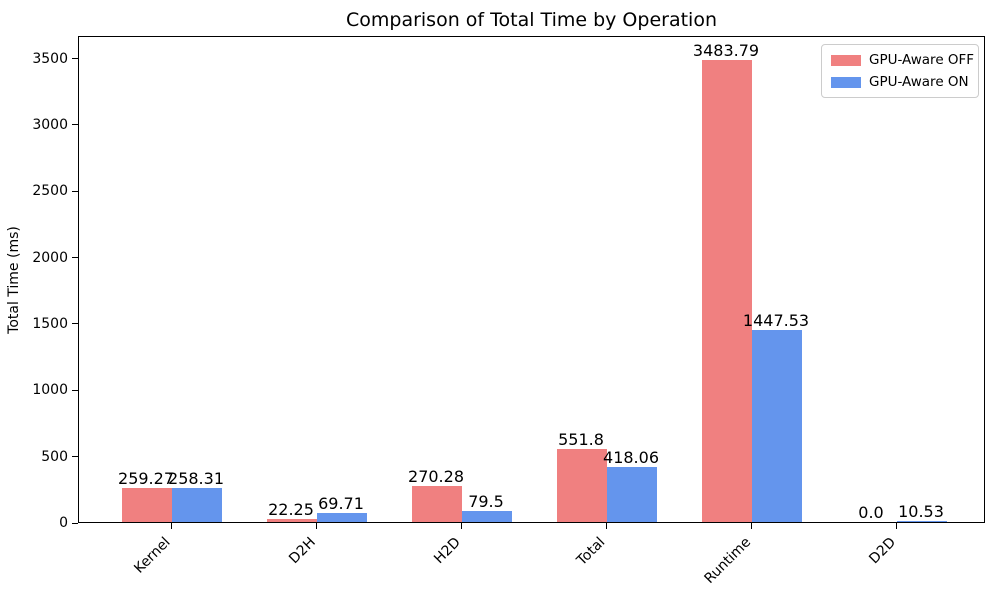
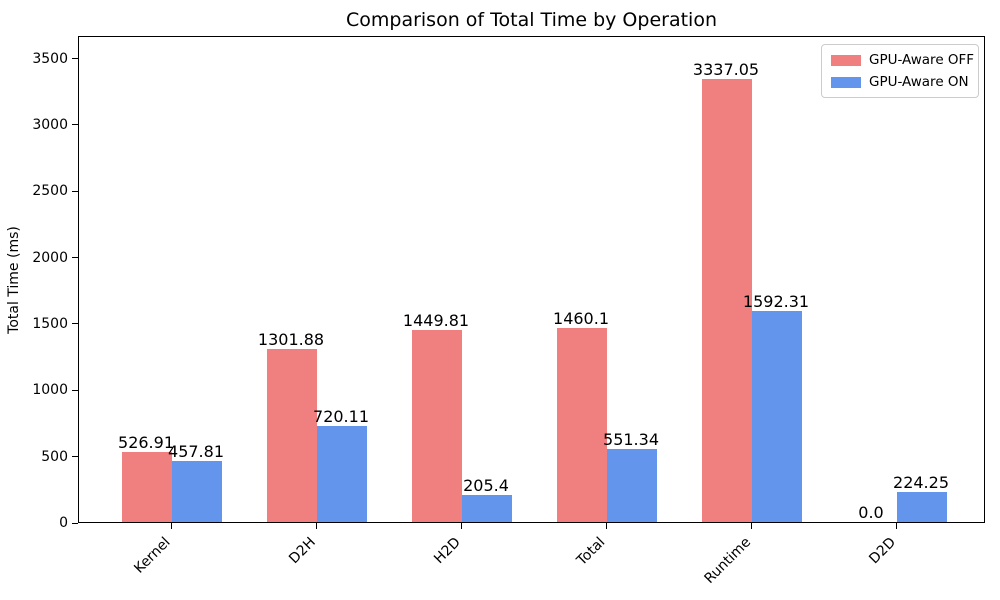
GPU-Aware OFF/Kernel: 259.27 -> 526.91
GPU-Aware ON/Kernel: 258.31 -> 457.81
GPU-Aware OFF/D2H: 22.25 -> 1301.88
GPU-Aware ON/D2H: 69.71 -> 720.11
GPU-Aware OFF/H2D: 270.28 -> 1449.81
GPU-Aware ON/H2D: 79.5 -> 205.4
GPU-Aware OFF/Total: 551.8 -> 1460.1
GPU-Aware ON/Total: 418.06 -> 551.34
GPU-Aware OFF/Runtime: 3483.79 -> 3337.05
GPU-Aware ON/Runtime: 1447.53 -> 1592.31
GPU-Aware ON/D2D: 10.53 -> 224.25
